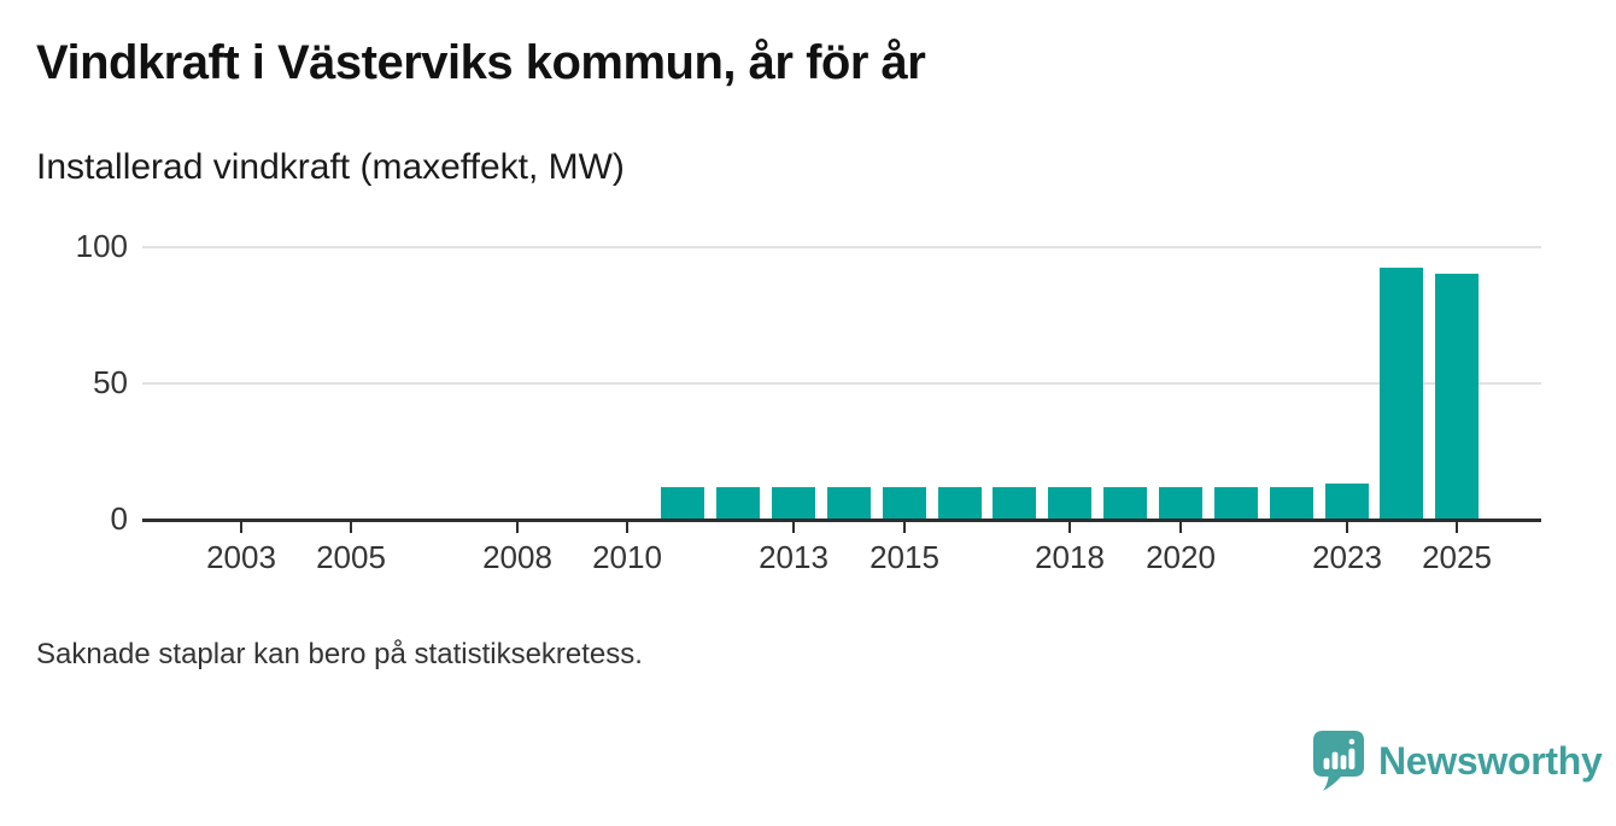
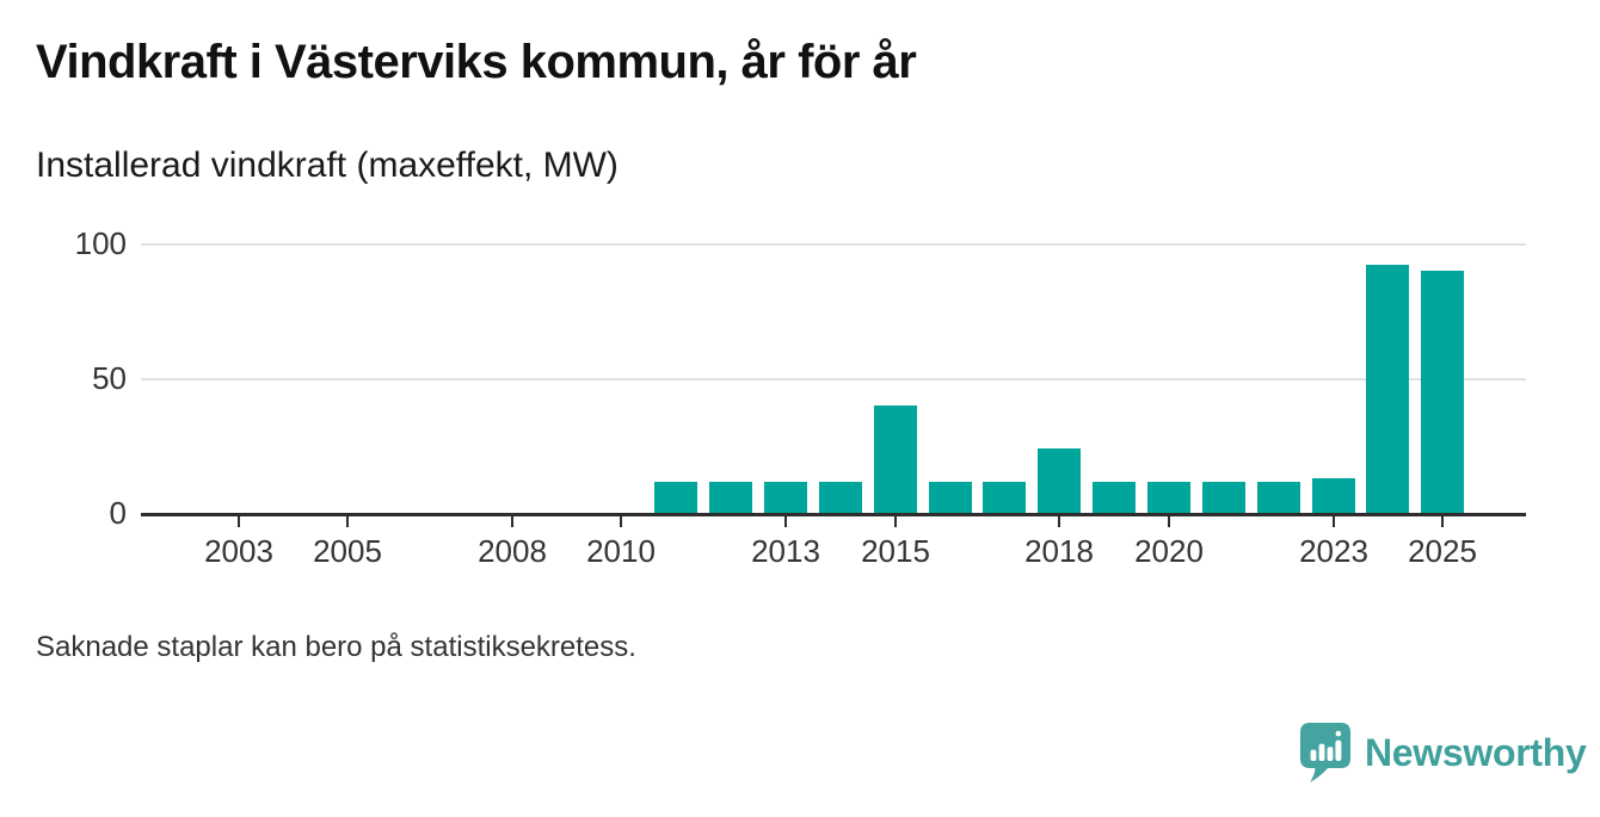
2015: 12 -> 40
2018: 12 -> 24
